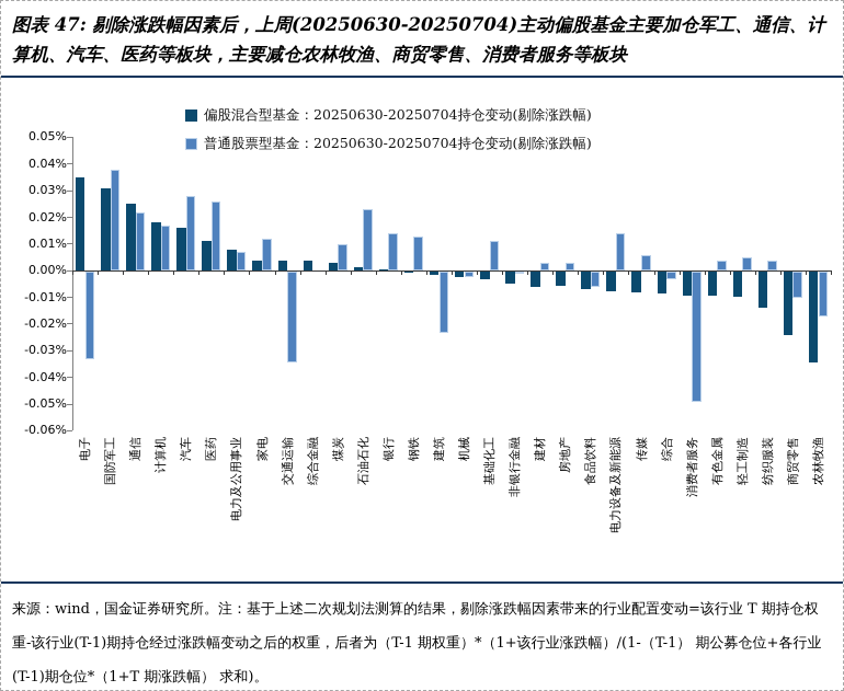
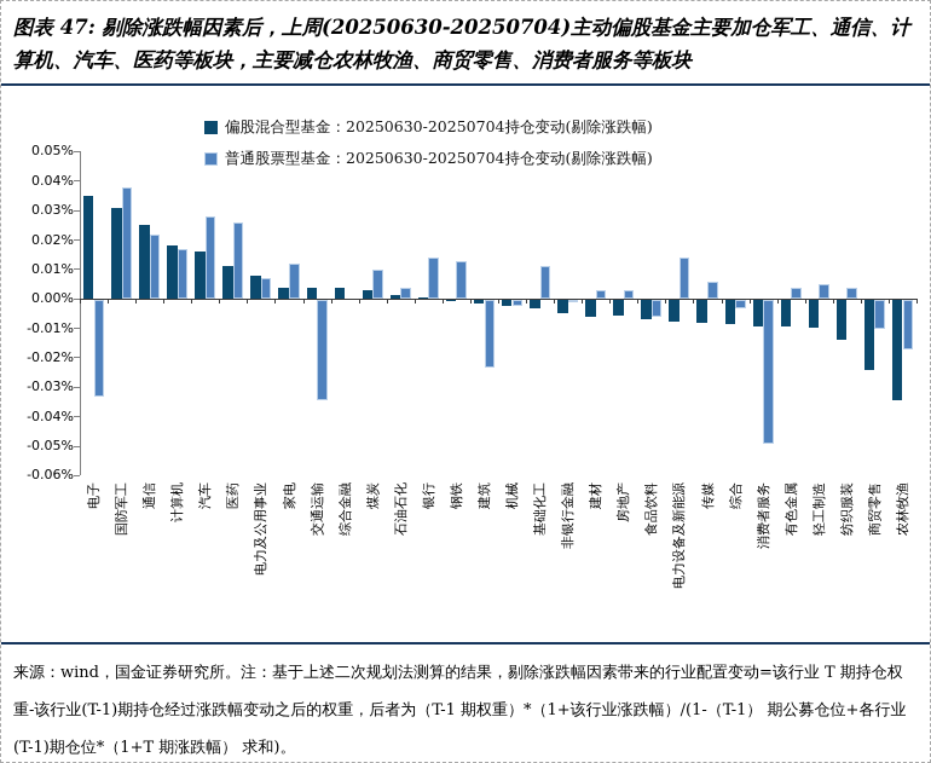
普通股票型基金：20250630-20250704持仓变动(剔除涨跌幅)/石油石化: 0.023% -> 0.004%
